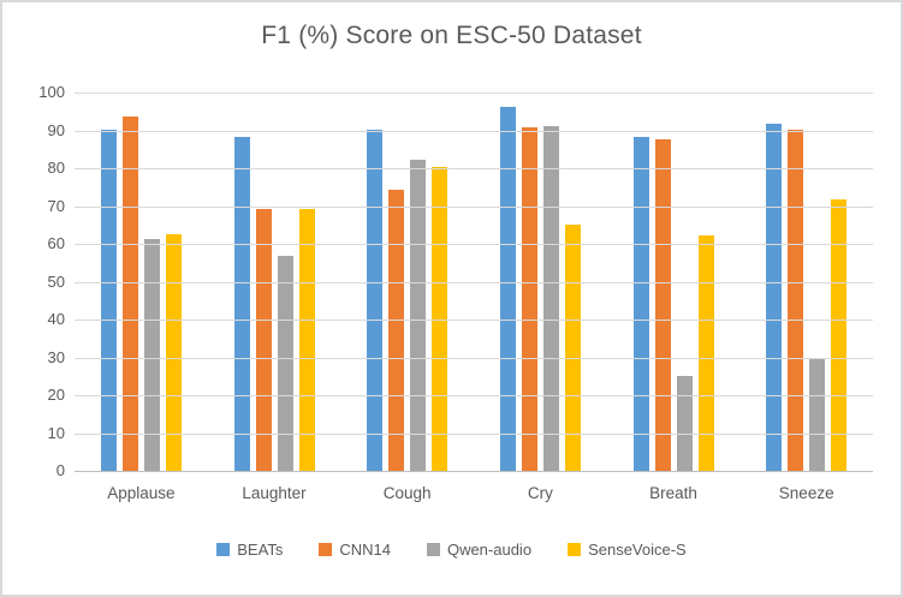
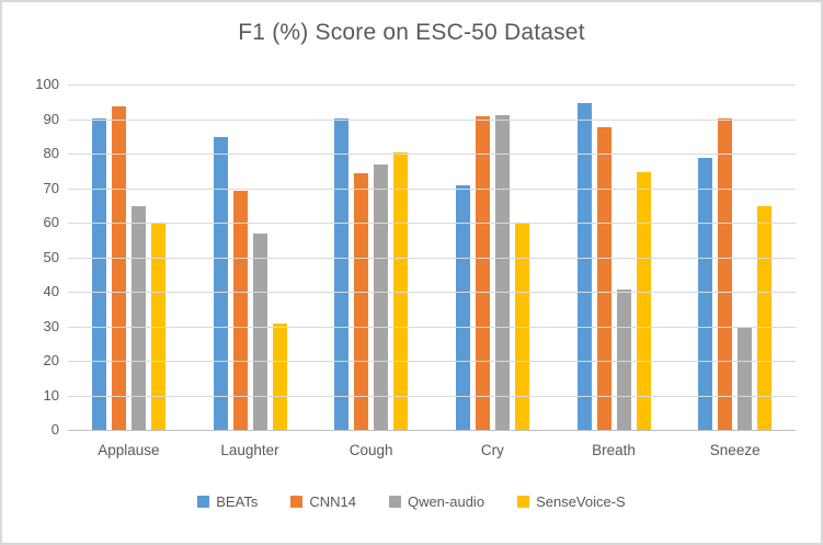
Qwen-audio/Applause: 62 -> 65
SenseVoice-S/Applause: 63 -> 60
BEATs/Laughter: 88 -> 85
SenseVoice-S/Laughter: 70 -> 31
Qwen-audio/Cough: 82 -> 77
BEATs/Cry: 96 -> 71
SenseVoice-S/Cry: 66 -> 60
BEATs/Breath: 88 -> 95
Qwen-audio/Breath: 26 -> 41
SenseVoice-S/Breath: 62 -> 75
BEATs/Sneeze: 92 -> 79
SenseVoice-S/Sneeze: 72 -> 65
